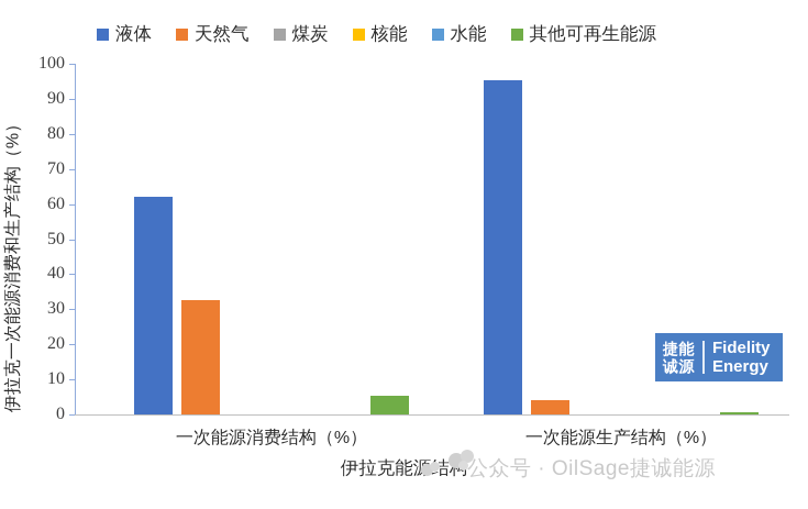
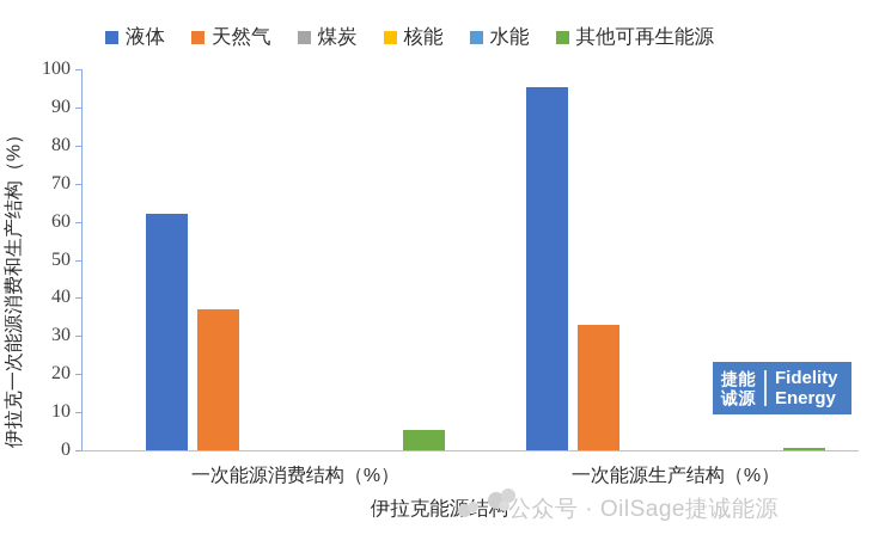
天然气/一次能源消费结构（%）: 32 -> 37
天然气/一次能源生产结构（%）: 4 -> 33
